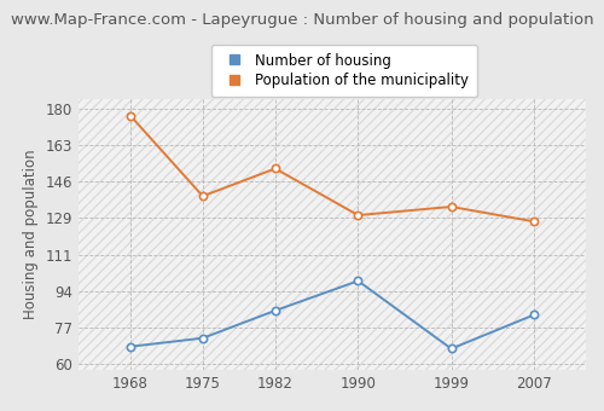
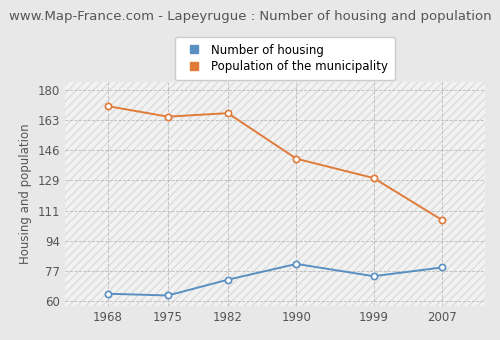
Number of housing/1968: 68 -> 64
Population of the municipality/1968: 177 -> 171
Number of housing/1975: 72 -> 63
Population of the municipality/1975: 139 -> 165
Number of housing/1982: 85 -> 72
Population of the municipality/1982: 152 -> 167
Number of housing/1990: 99 -> 81
Population of the municipality/1990: 130 -> 141
Number of housing/1999: 67 -> 74
Population of the municipality/1999: 134 -> 130
Number of housing/2007: 83 -> 79
Population of the municipality/2007: 127 -> 106
